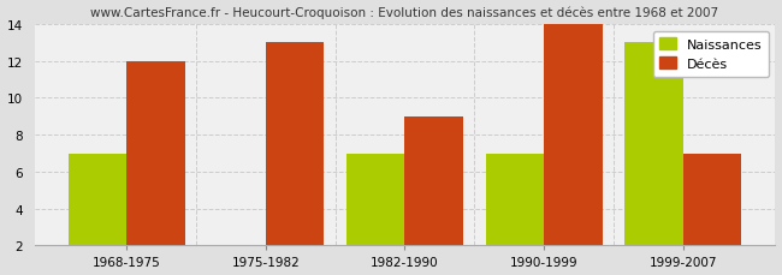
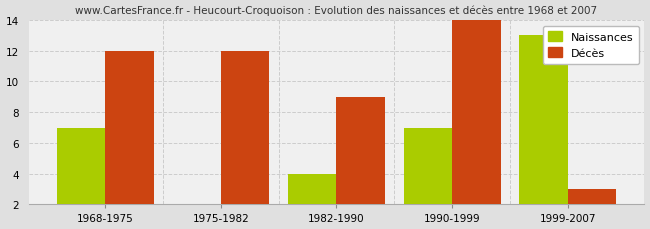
Décès/1975-1982: 13 -> 12
Naissances/1982-1990: 7 -> 4
Décès/1999-2007: 7 -> 3
